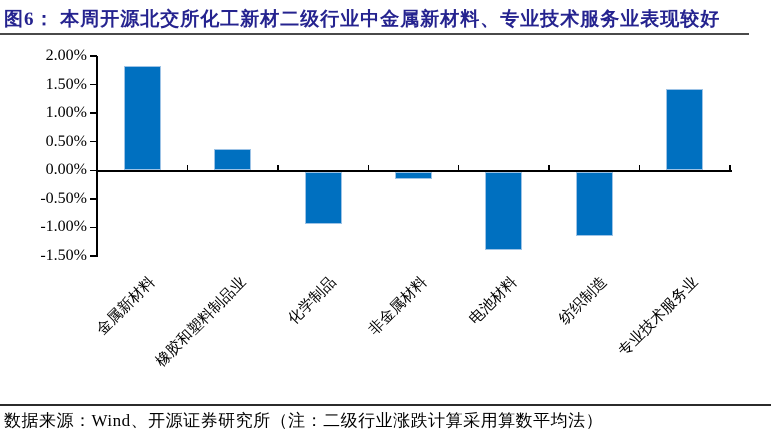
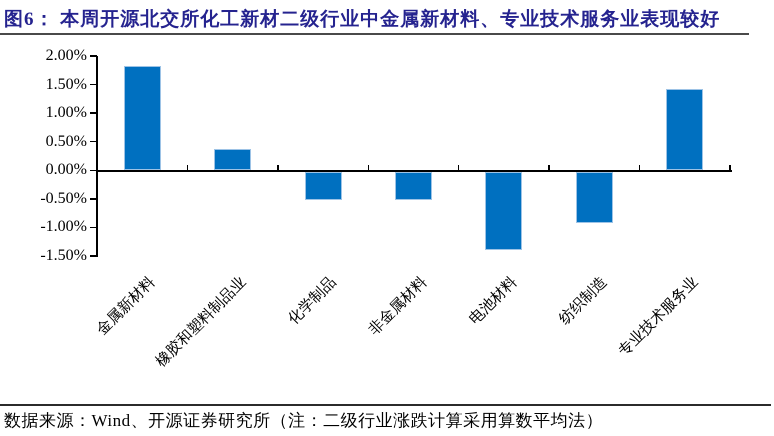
化学制品: -0.9% -> -0.5%
非金属材料: -0.1% -> -0.5%
纺织制造: -1.1% -> -0.9%
